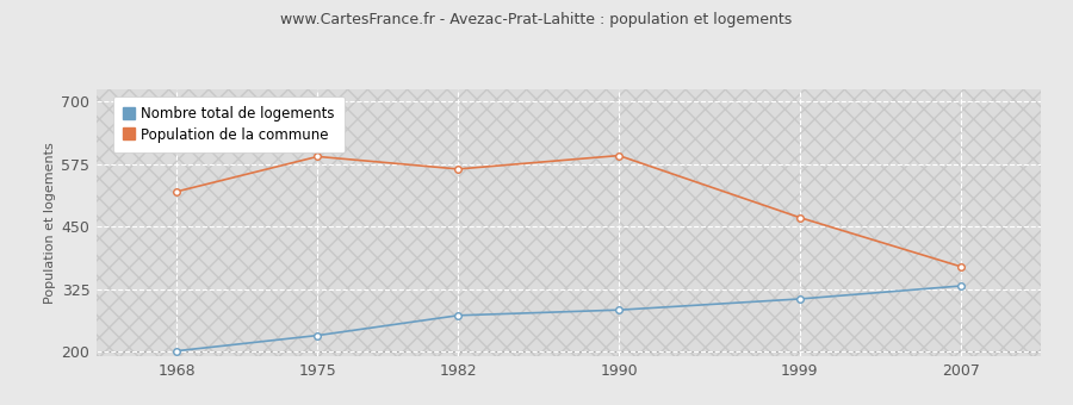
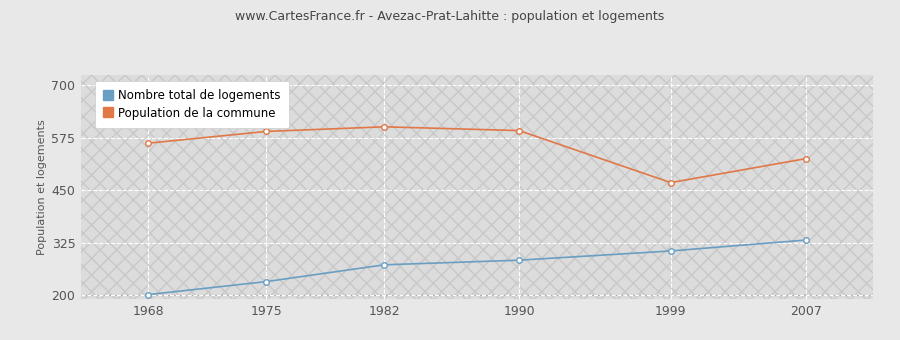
Population de la commune/1968: 520 -> 562
Population de la commune/1982: 565 -> 601
Population de la commune/2007: 370 -> 525
